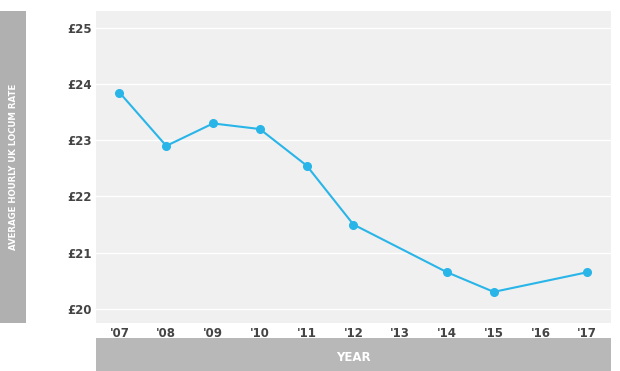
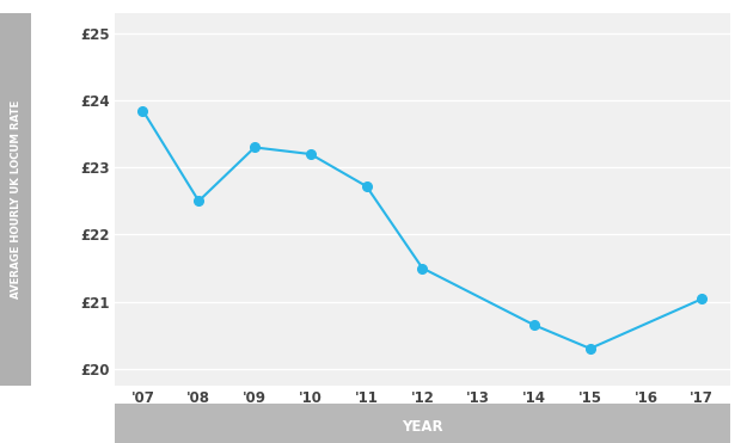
'08: £22.90 -> £22.50
'11: £22.55 -> £22.72
'17: £20.65 -> £21.04
